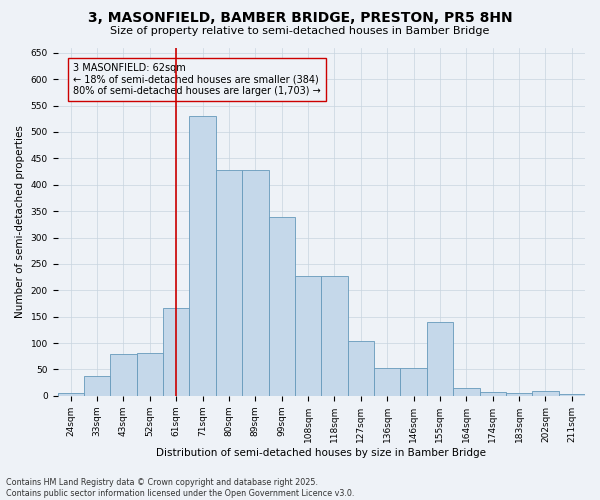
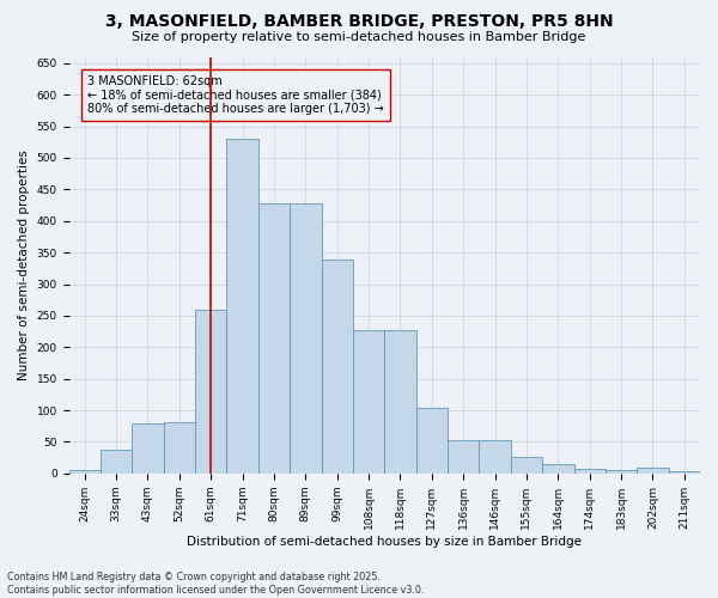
61sqm: 166 -> 260
155sqm: 140 -> 27
